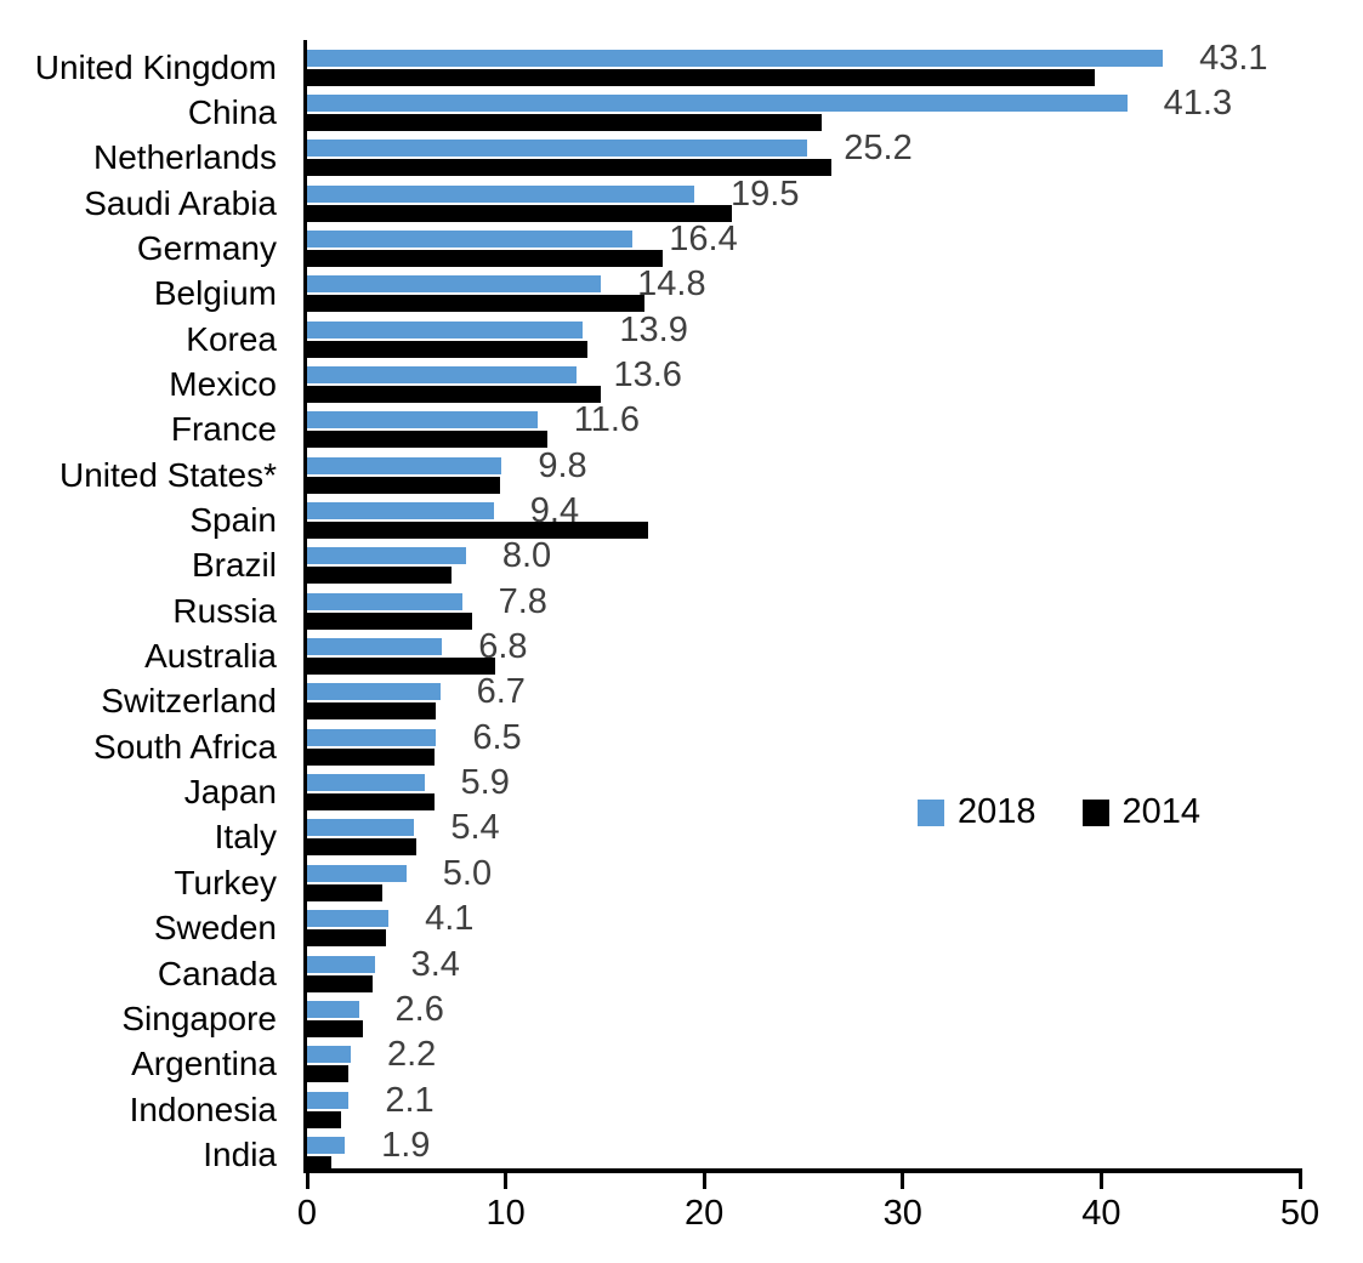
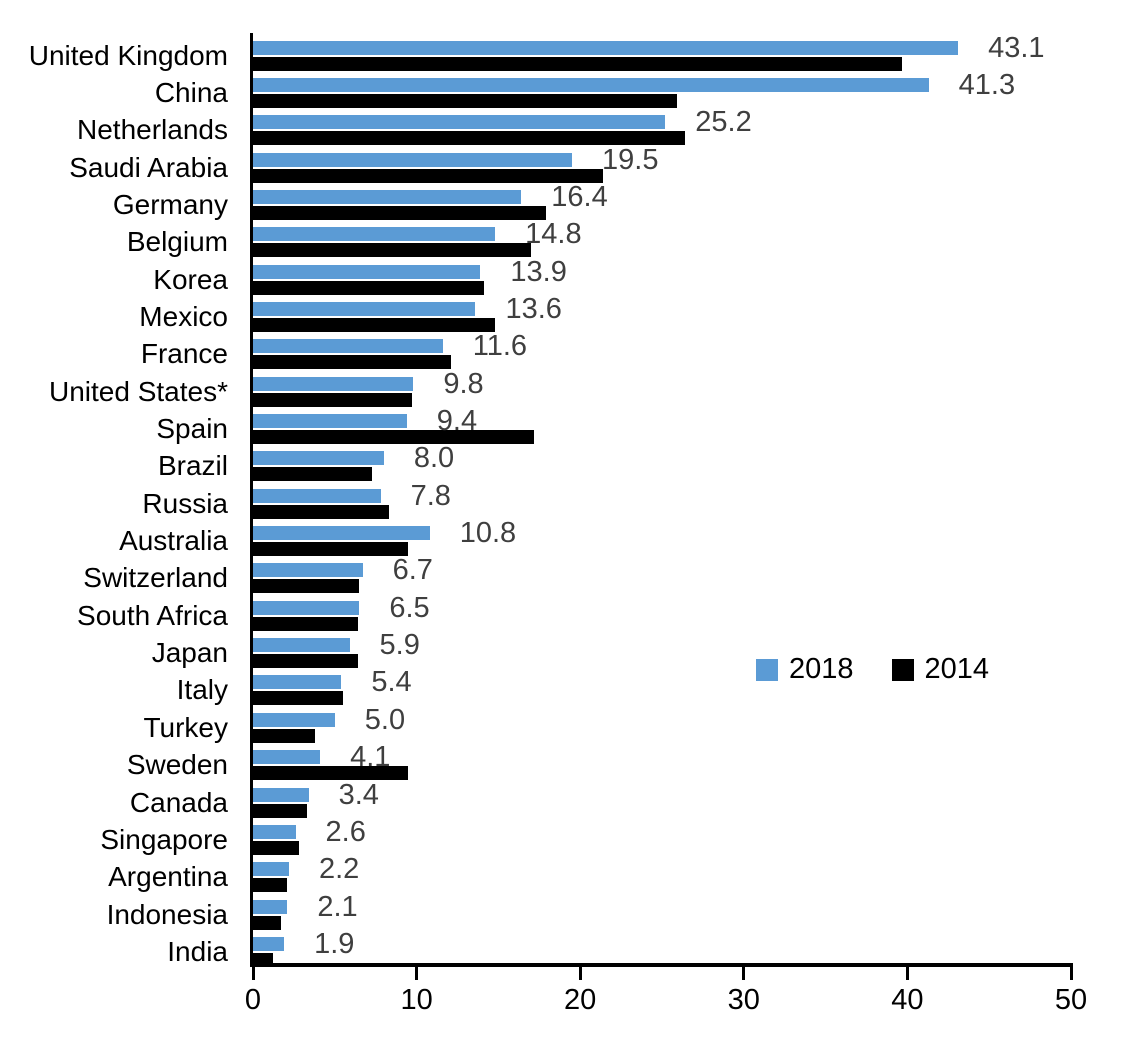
2018/Australia: 6.8 -> 10.8
2014/Sweden: 4.0 -> 9.5
